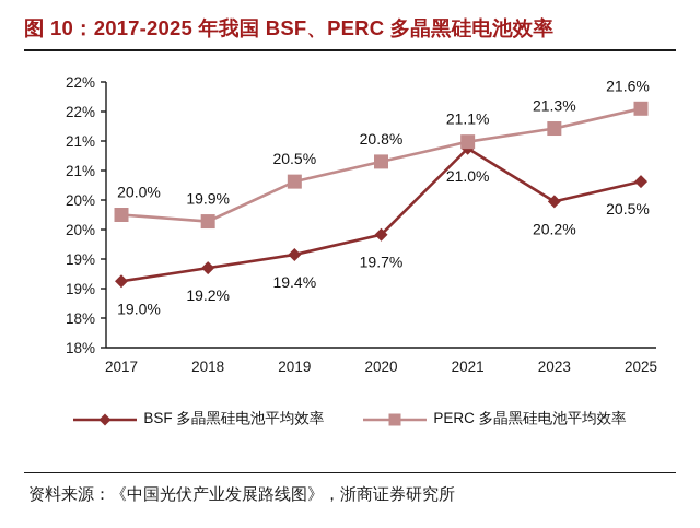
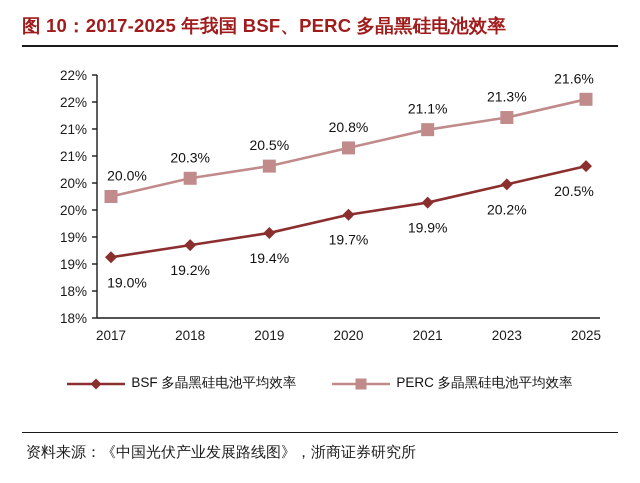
PERC 多晶黑硅电池平均效率/2018: 19.9% -> 20.3%
BSF 多晶黑硅电池平均效率/2021: 21.0% -> 19.9%
